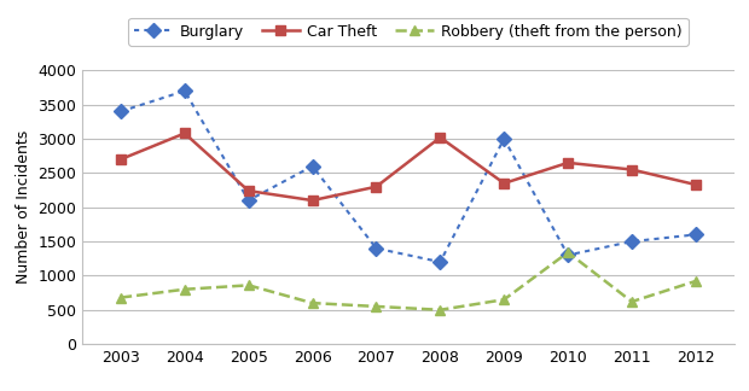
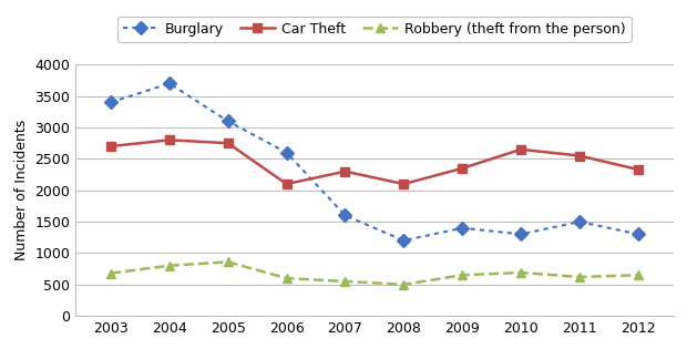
Car Theft/2004: 3080 -> 2800
Burglary/2005: 2100 -> 3100
Car Theft/2005: 2240 -> 2750
Burglary/2007: 1400 -> 1600
Car Theft/2008: 3020 -> 2100
Burglary/2009: 3000 -> 1400
Robbery (theft from the person)/2010: 1340 -> 690
Burglary/2012: 1600 -> 1300
Robbery (theft from the person)/2012: 920 -> 650
